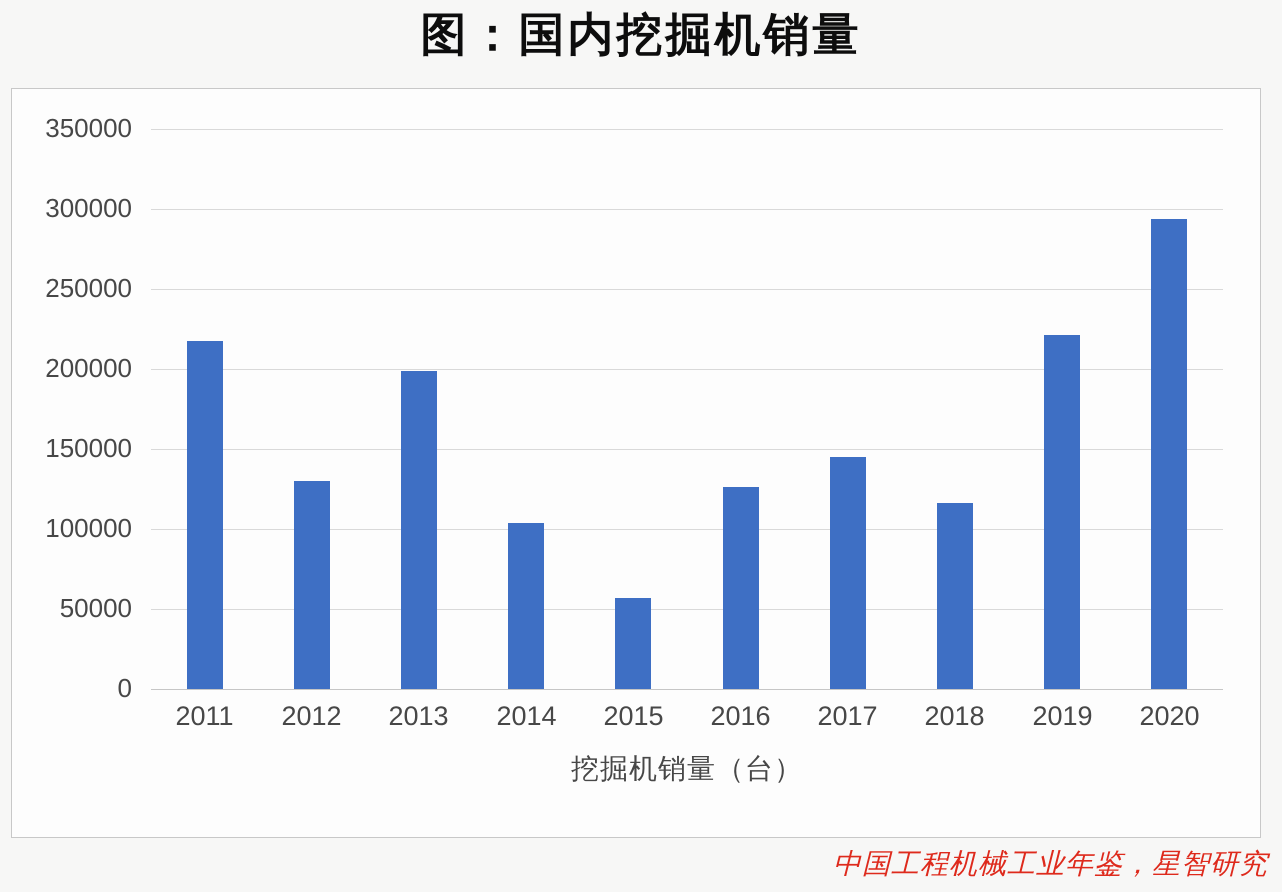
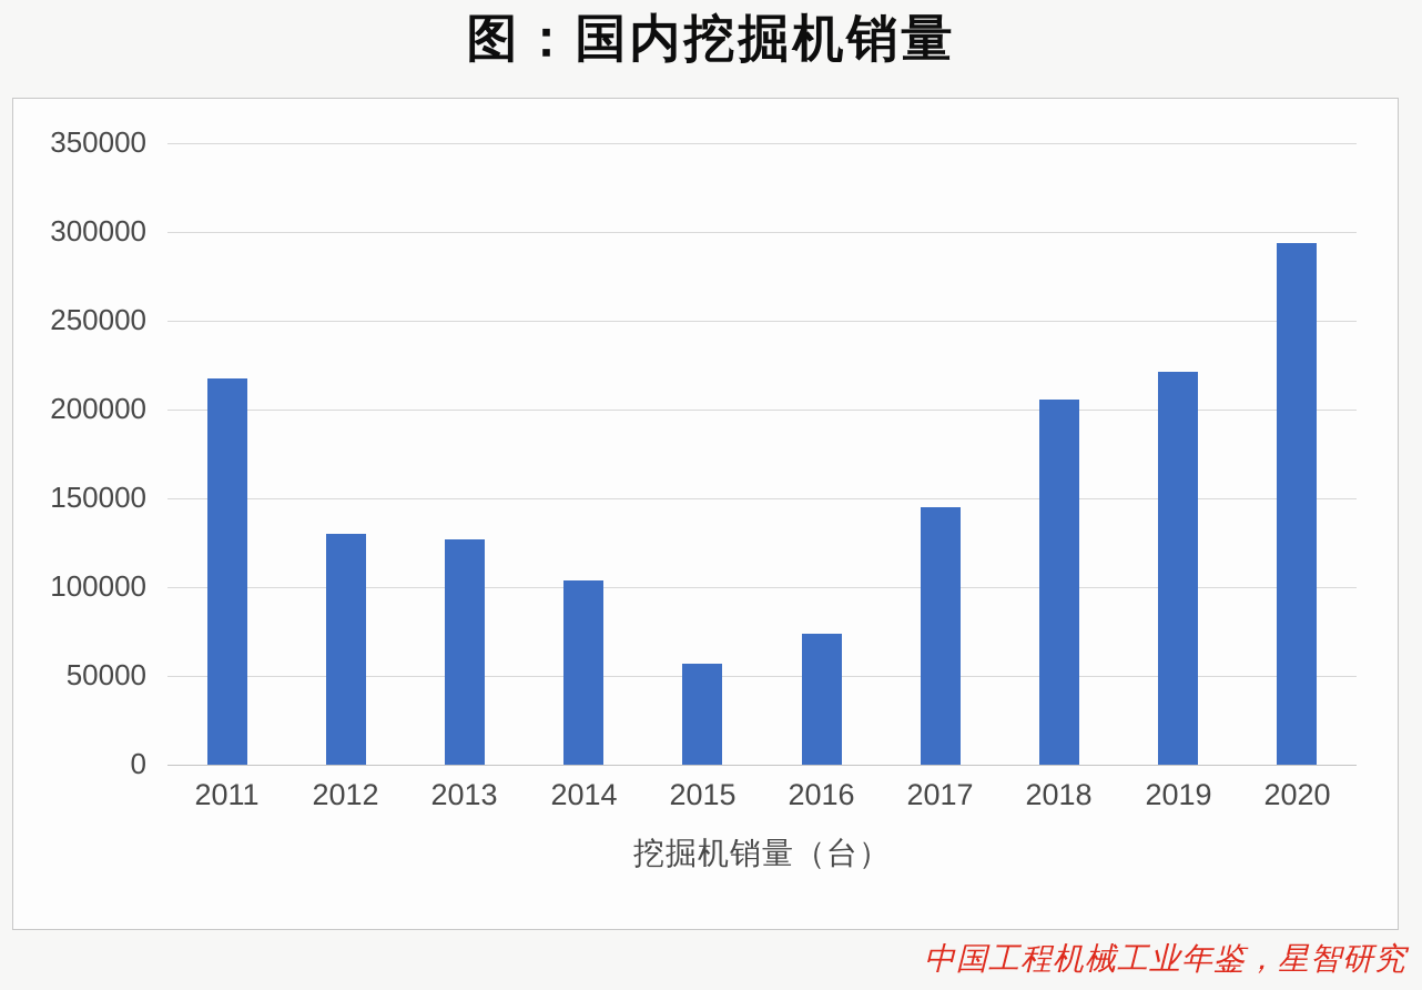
2013: 199000 -> 127000
2016: 126000 -> 74000
2018: 116000 -> 206000
